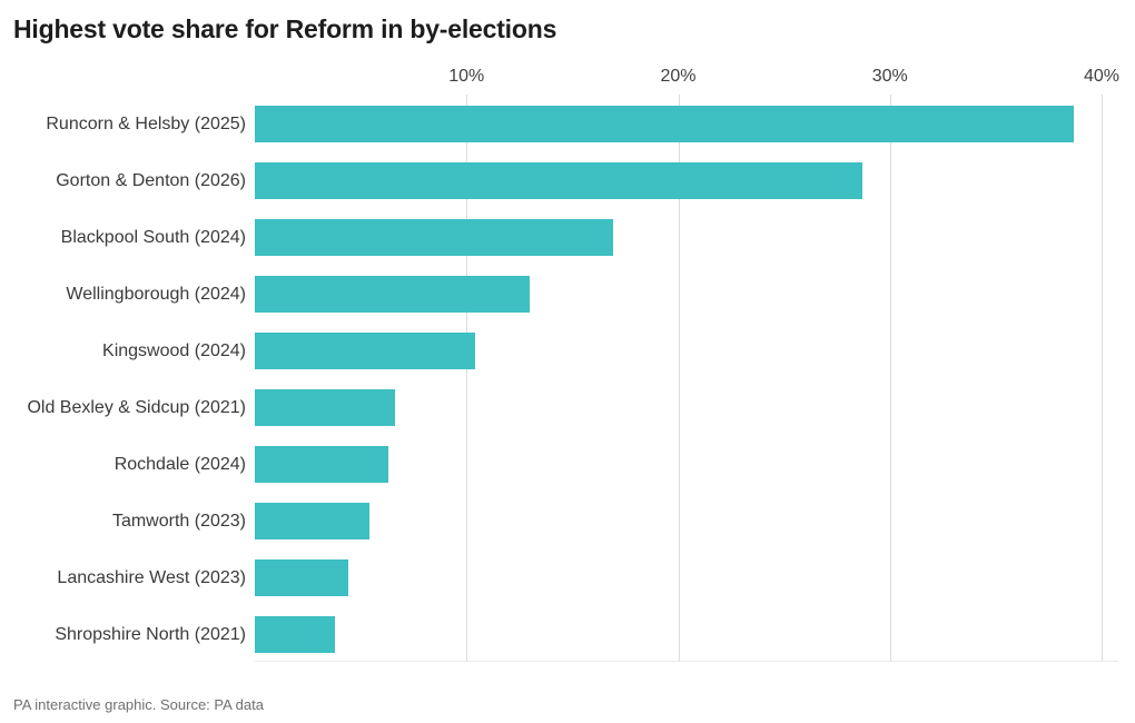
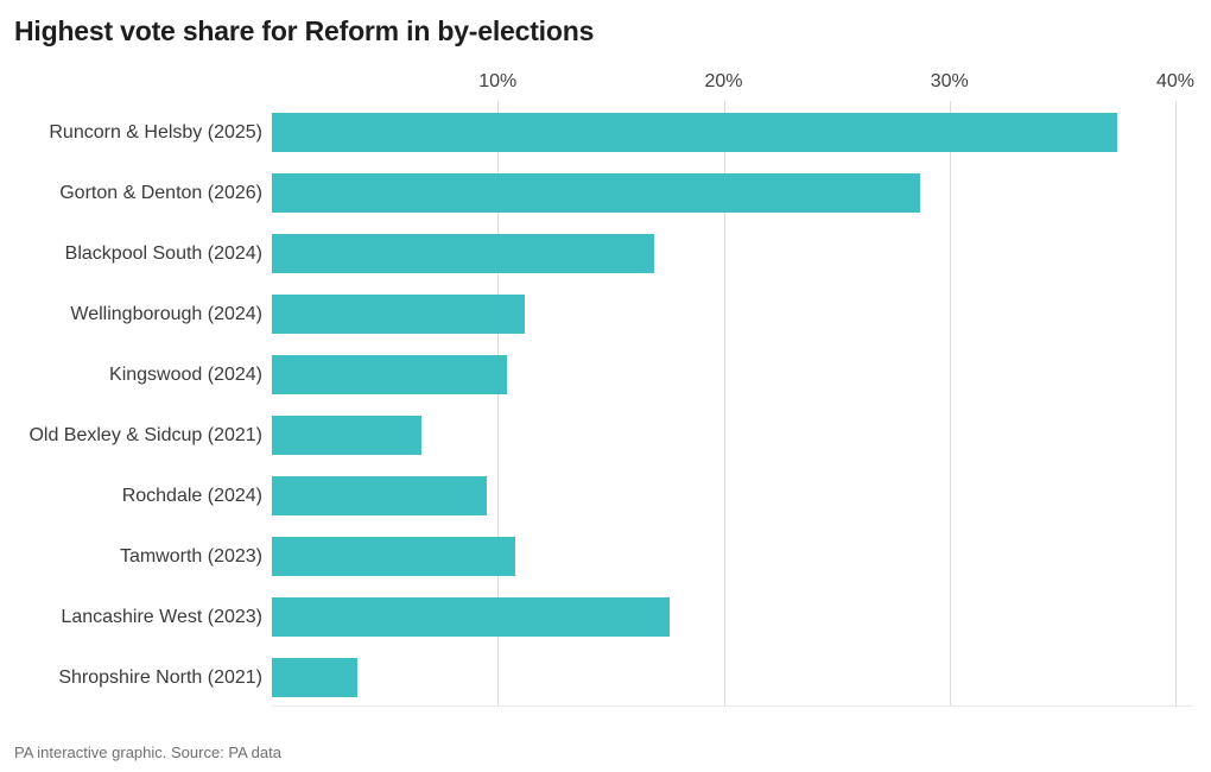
Runcorn & Helsby (2025): 38.7% -> 37.4%
Wellingborough (2024): 13.0% -> 11.2%
Rochdale (2024): 6.3% -> 9.5%
Tamworth (2023): 5.4% -> 10.8%
Lancashire West (2023): 4.4% -> 17.6%
